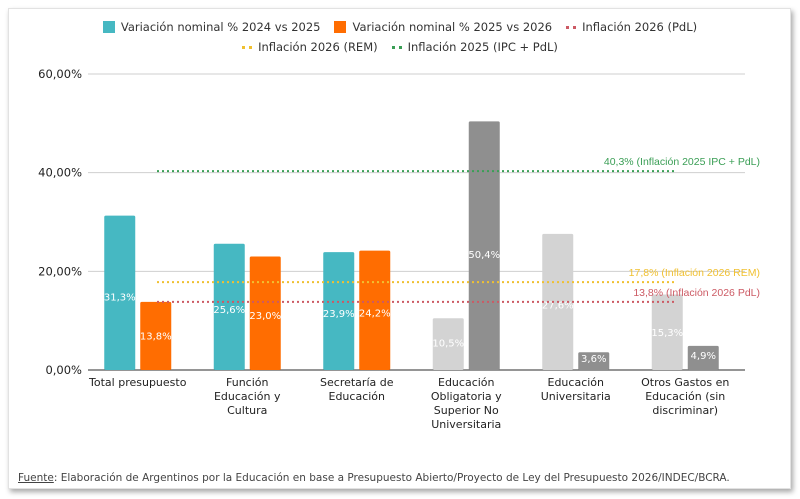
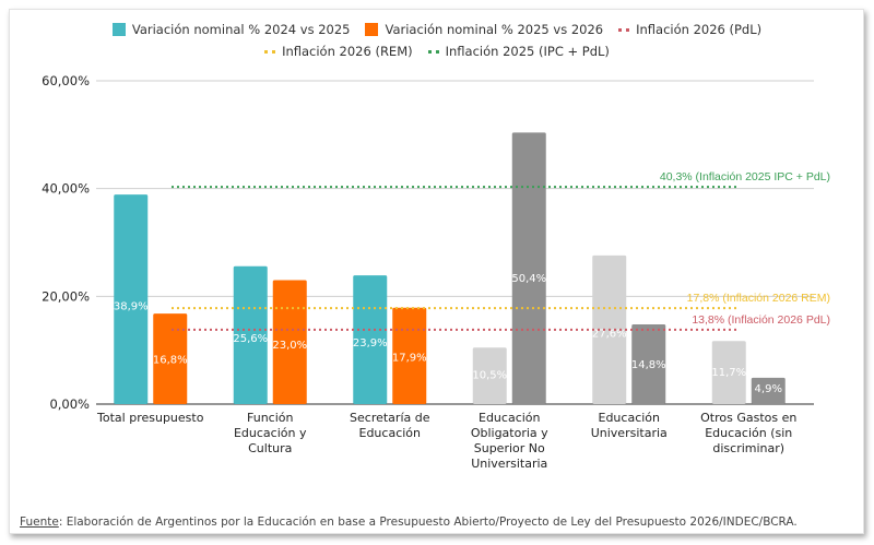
Variación nominal % 2024 vs 2025/Total presupuesto: 31,3% -> 38,9%
Variación nominal % 2025 vs 2026/Total presupuesto: 13,8% -> 16,8%
Variación nominal % 2025 vs 2026/Secretaría de Educación: 24,2% -> 17,9%
Variación nominal % 2025 vs 2026/Educación Universitaria: 3,6% -> 14,8%
Variación nominal % 2024 vs 2025/Otros Gastos en Educación (sin discriminar): 15,3% -> 11,7%
